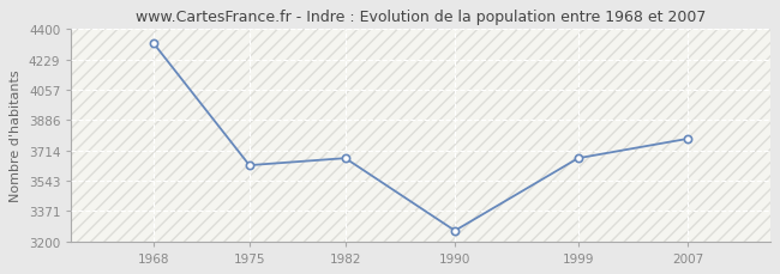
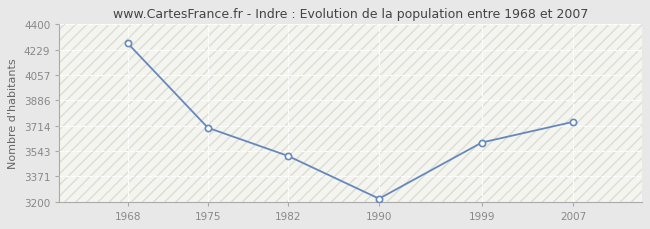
1968: 4320 -> 4270
1975: 3630 -> 3700
1982: 3670 -> 3510
1990: 3260 -> 3220
1999: 3670 -> 3600
2007: 3780 -> 3740
